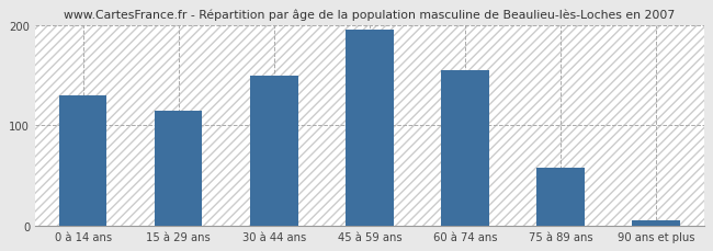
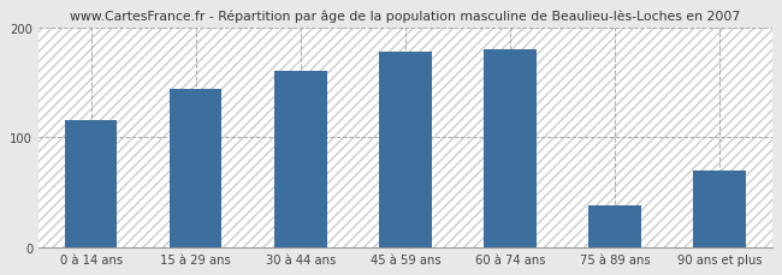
0 à 14 ans: 130 -> 116
15 à 29 ans: 115 -> 144
30 à 44 ans: 150 -> 160
45 à 59 ans: 195 -> 178
60 à 74 ans: 155 -> 180
75 à 89 ans: 58 -> 38
90 ans et plus: 5 -> 70
